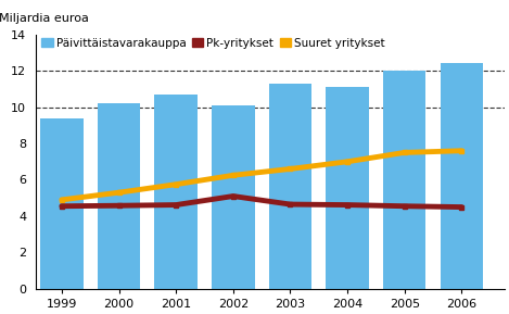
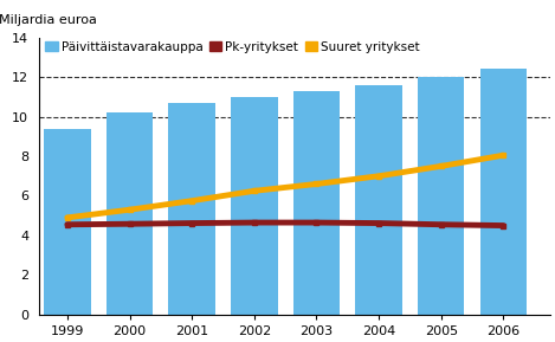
Päivittäistavarakauppa/2002: 10.1 -> 11.0
Pk-yritykset/2002: 5.1 -> 4.7
Päivittäistavarakauppa/2004: 11.1 -> 11.6
Suuret yritykset/2006: 7.6 -> 8.1
